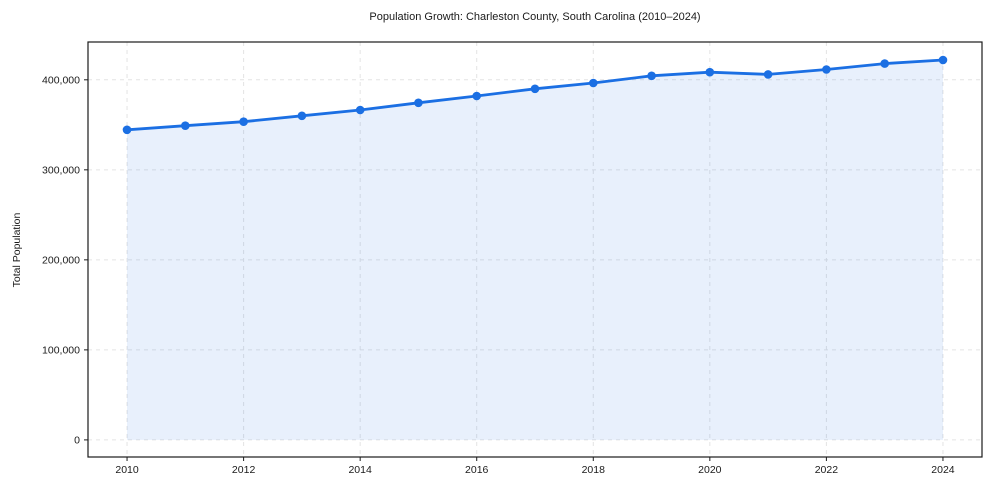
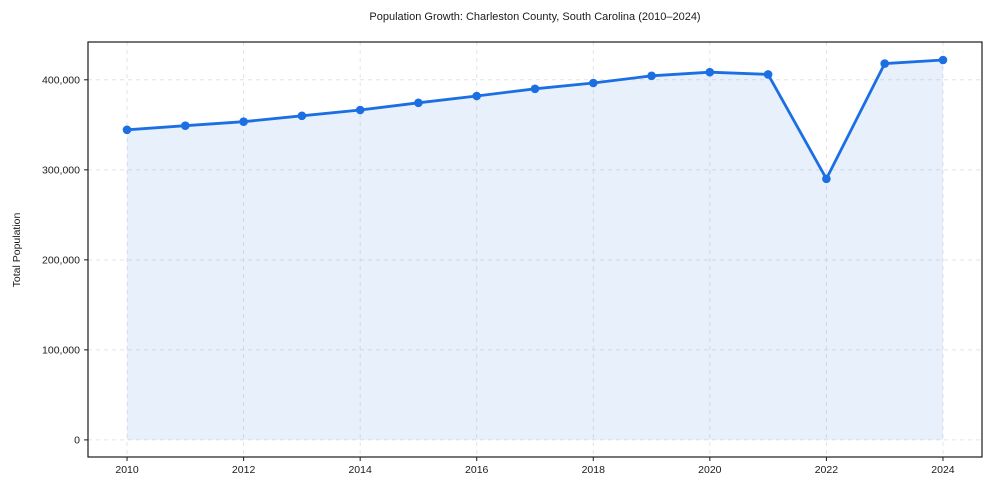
2022: 410000 -> 290000
